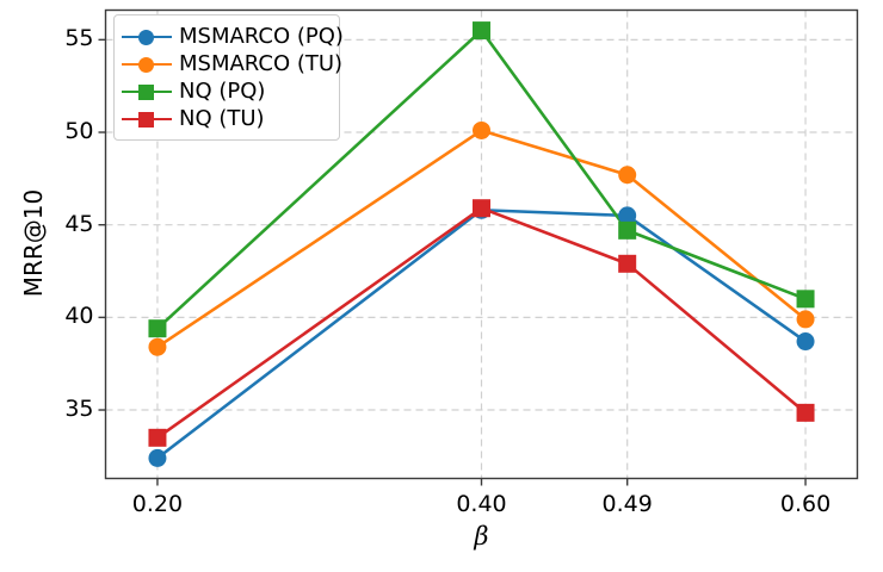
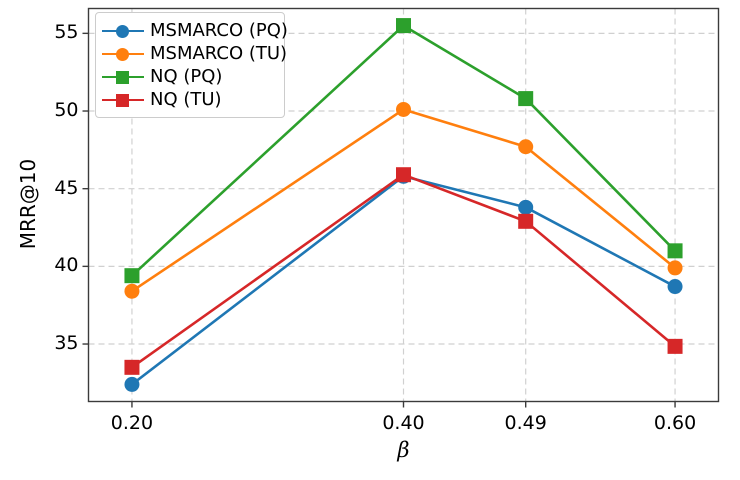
MSMARCO (PQ)/0.49: 45.5 -> 43.8
NQ (PQ)/0.49: 44.7 -> 50.8
